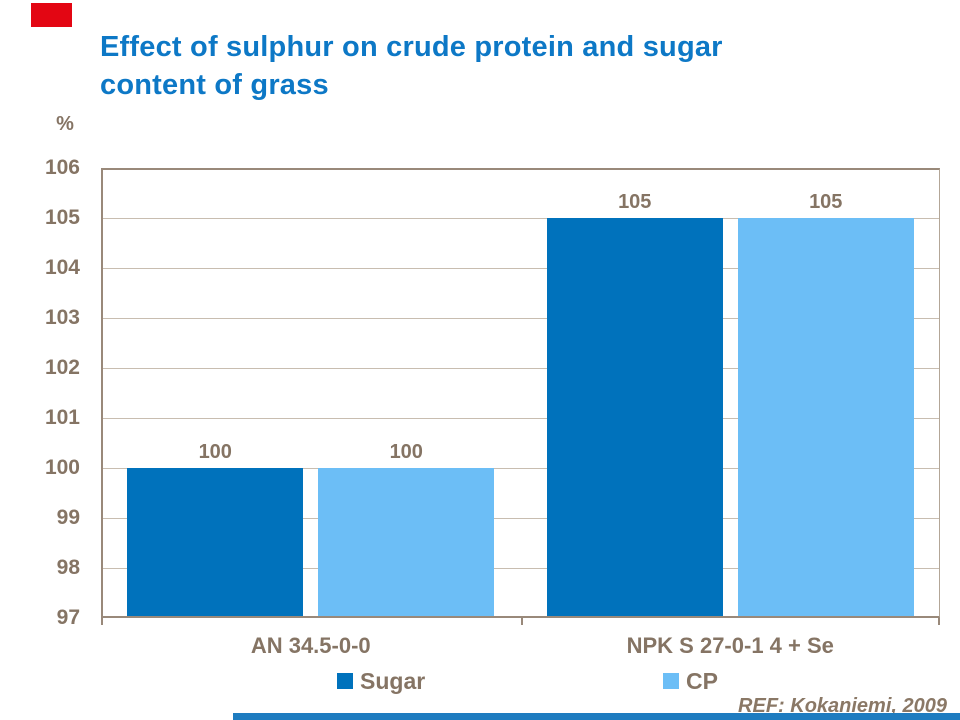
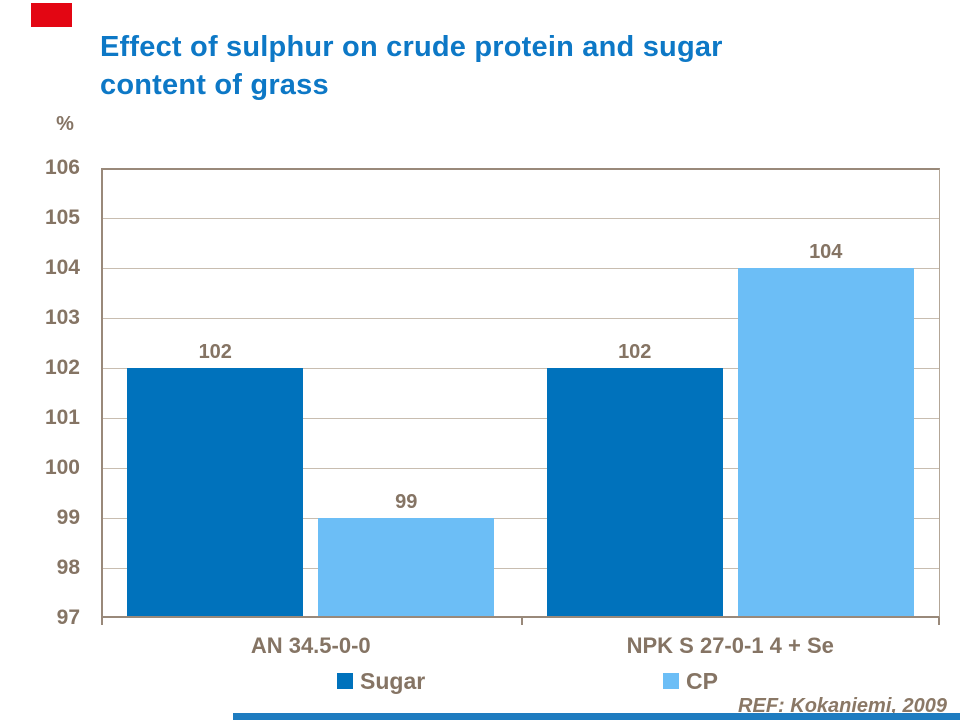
Sugar/AN 34.5-0-0: 100 -> 102
CP/AN 34.5-0-0: 100 -> 99
Sugar/NPK S 27-0-1 4 + Se: 105 -> 102
CP/NPK S 27-0-1 4 + Se: 105 -> 104
